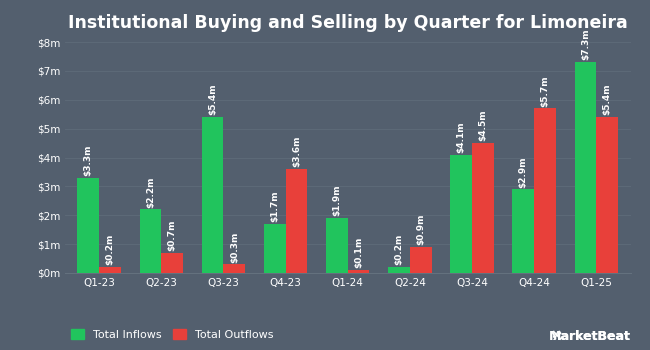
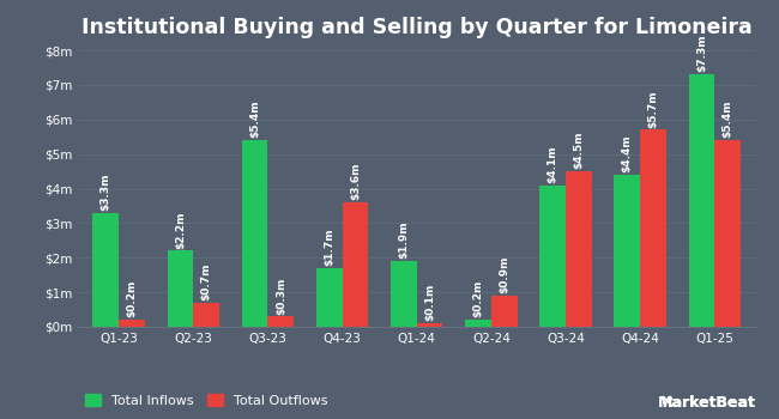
Total Inflows/Q4-24: $2.9m -> $4.4m
